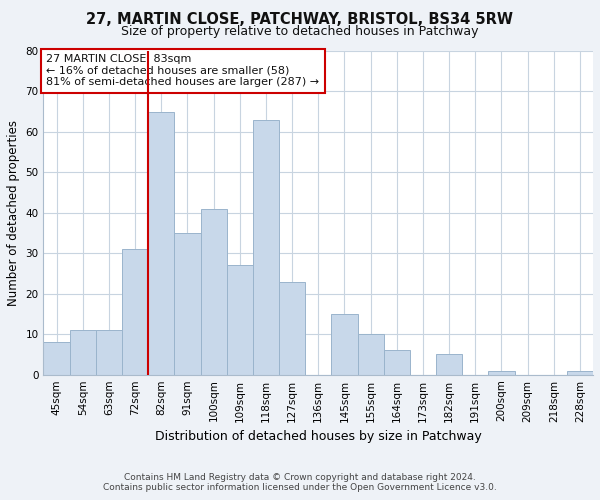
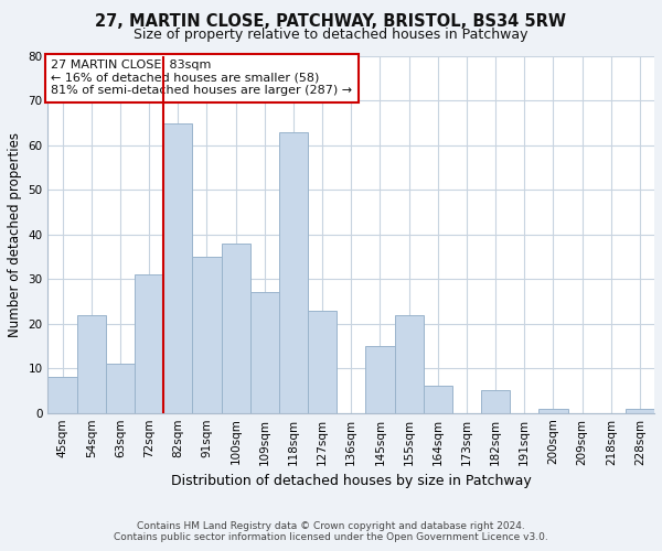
54sqm: 11 -> 22
100sqm: 41 -> 38
155sqm: 10 -> 22
